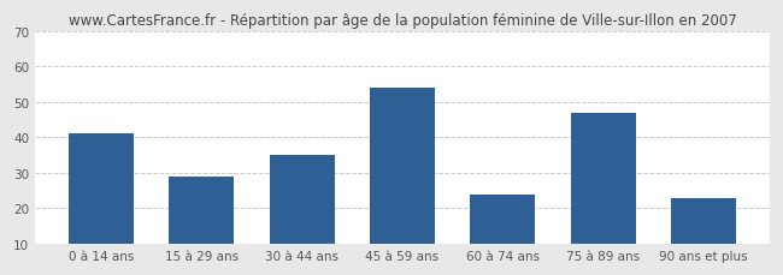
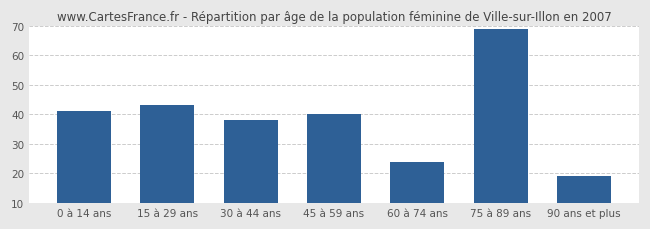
15 à 29 ans: 29 -> 43
30 à 44 ans: 35 -> 38
45 à 59 ans: 54 -> 40
75 à 89 ans: 47 -> 69
90 ans et plus: 23 -> 19
